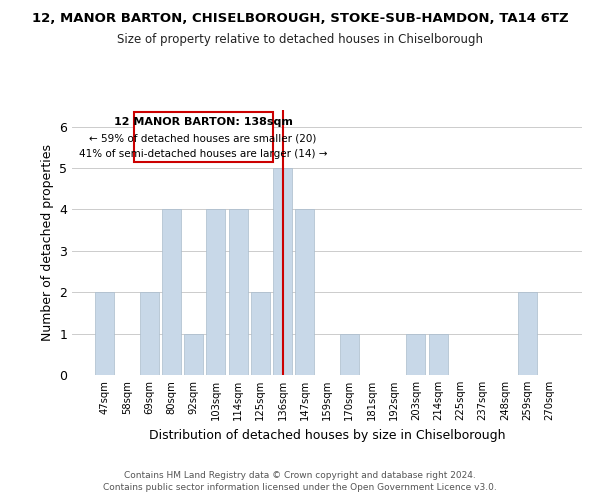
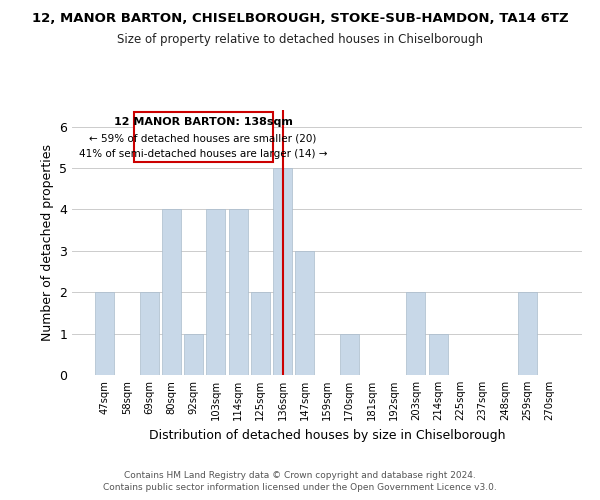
147sqm: 4 -> 3
203sqm: 1 -> 2
